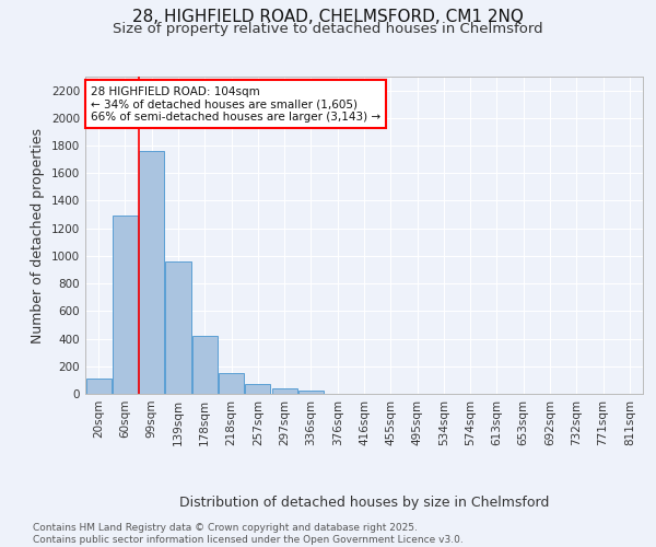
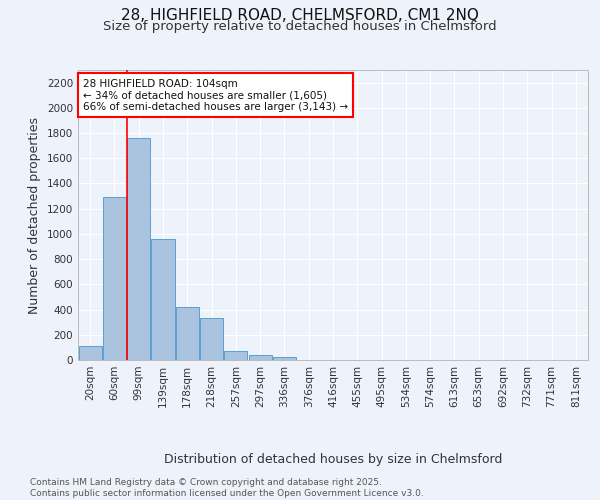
218sqm: 150 -> 330
